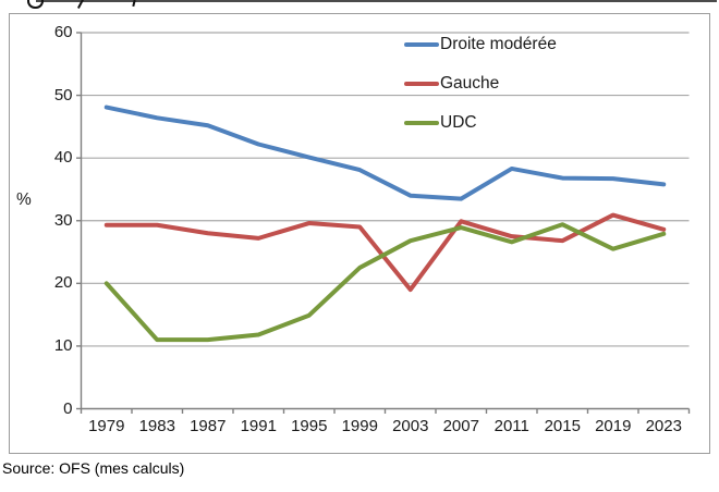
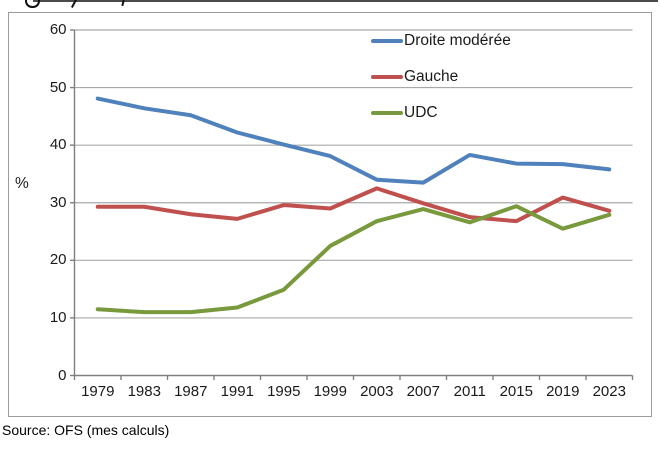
UDC/1979: 20 -> 12
Gauche/2003: 19 -> 32
